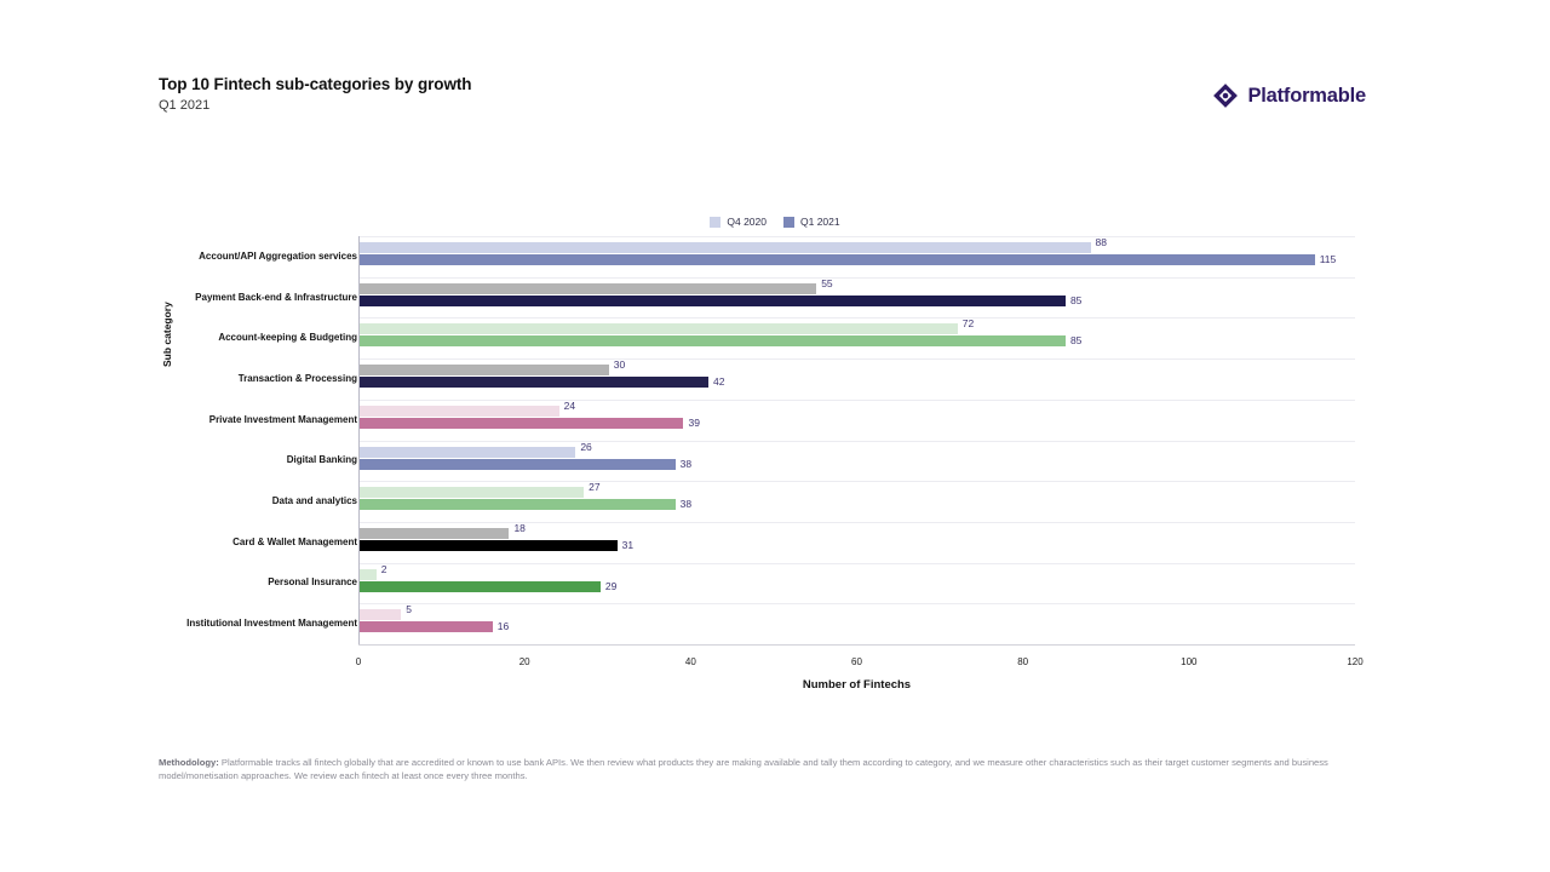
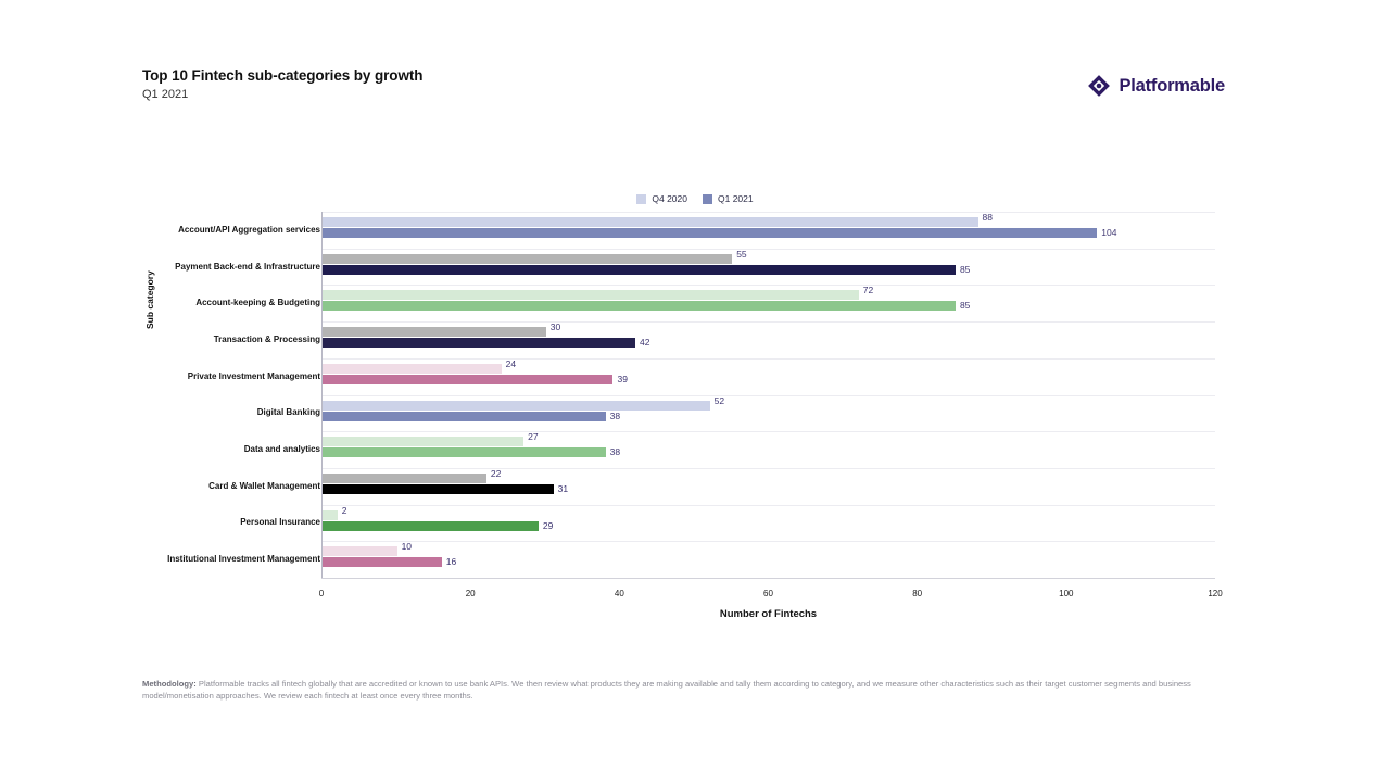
Q1 2021/Account/API Aggregation services: 115 -> 104
Q4 2020/Digital Banking: 26 -> 52
Q4 2020/Card & Wallet Management: 18 -> 22
Q4 2020/Institutional Investment Management: 5 -> 10
